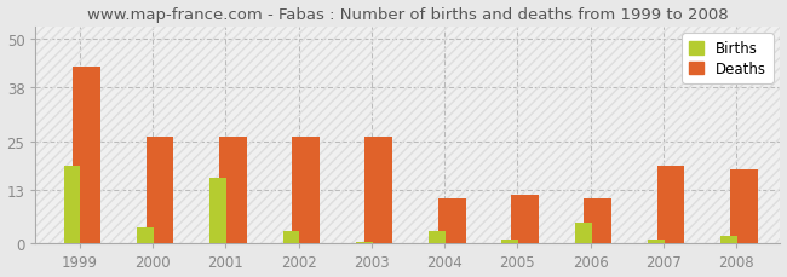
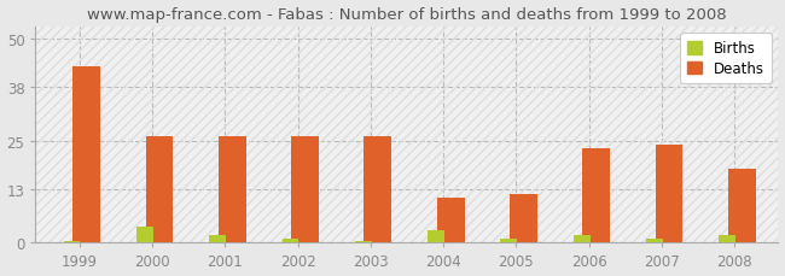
Births/1999: 19.0 -> 0.3
Births/2001: 16.0 -> 2.0
Births/2002: 3.0 -> 1.0
Births/2006: 5.0 -> 2.0
Deaths/2006: 11 -> 23
Deaths/2007: 19 -> 24
